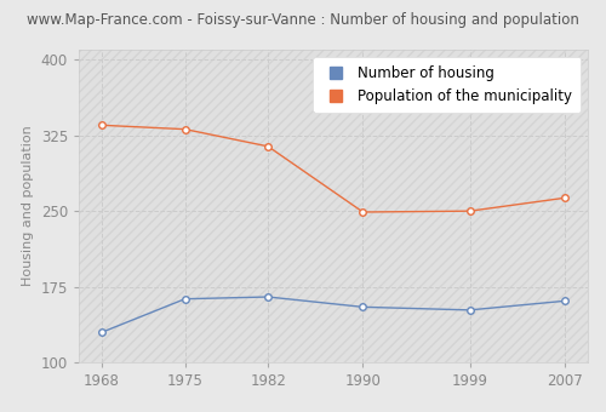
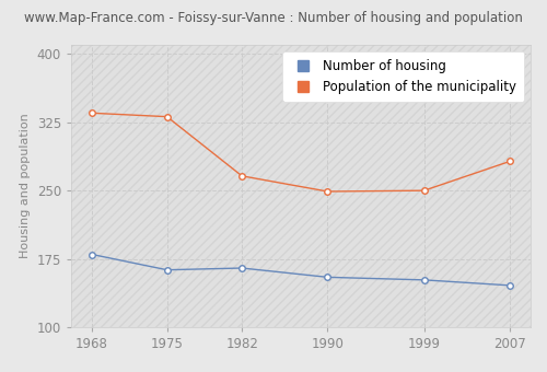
Number of housing/1968: 130 -> 180
Population of the municipality/1982: 314 -> 266
Number of housing/2007: 161 -> 146
Population of the municipality/2007: 263 -> 282
